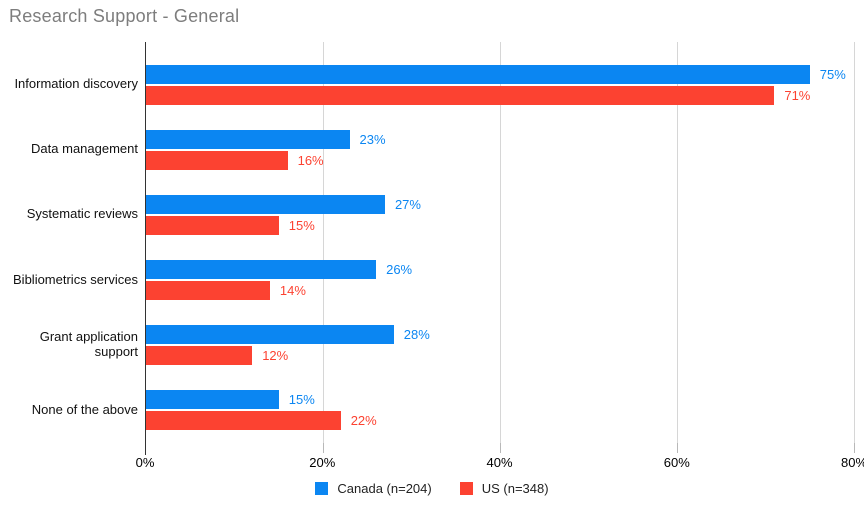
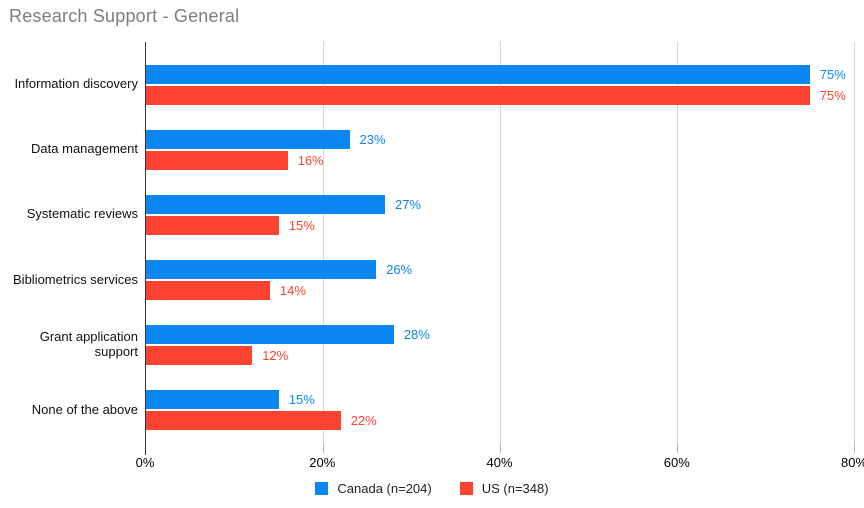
US (n=348)/Information discovery: 71% -> 75%
